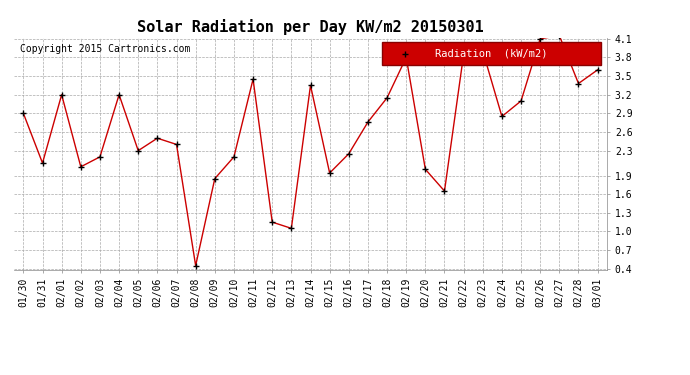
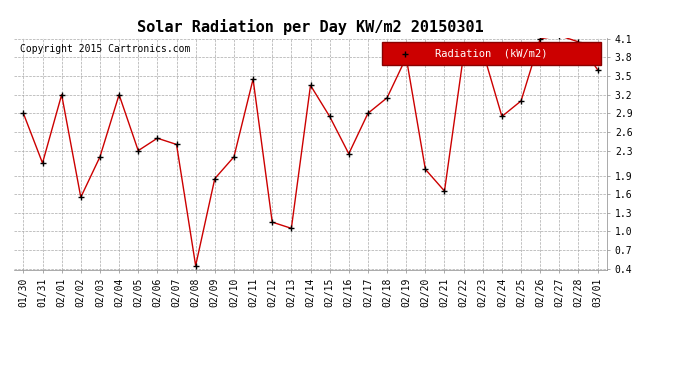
02/02: 2.04 -> 1.55
02/15: 1.94 -> 2.85
02/17: 2.76 -> 2.90
02/28: 3.38 -> 4.05
